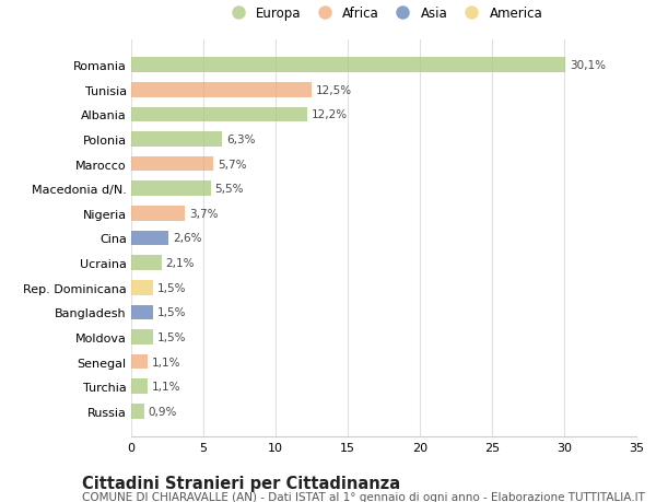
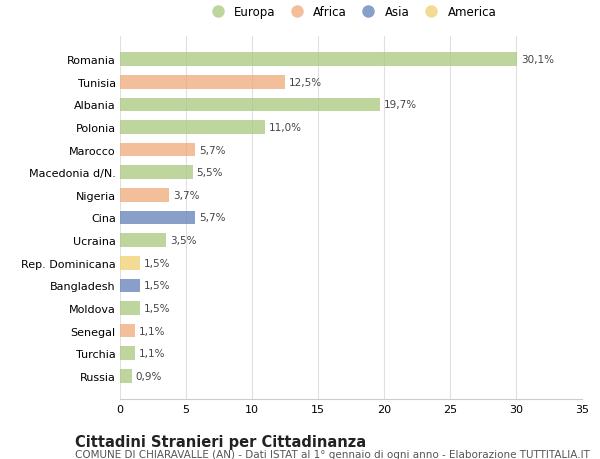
Albania: 12,2% -> 19,7%
Polonia: 6,3% -> 11,0%
Cina: 2,6% -> 5,7%
Ucraina: 2,1% -> 3,5%
